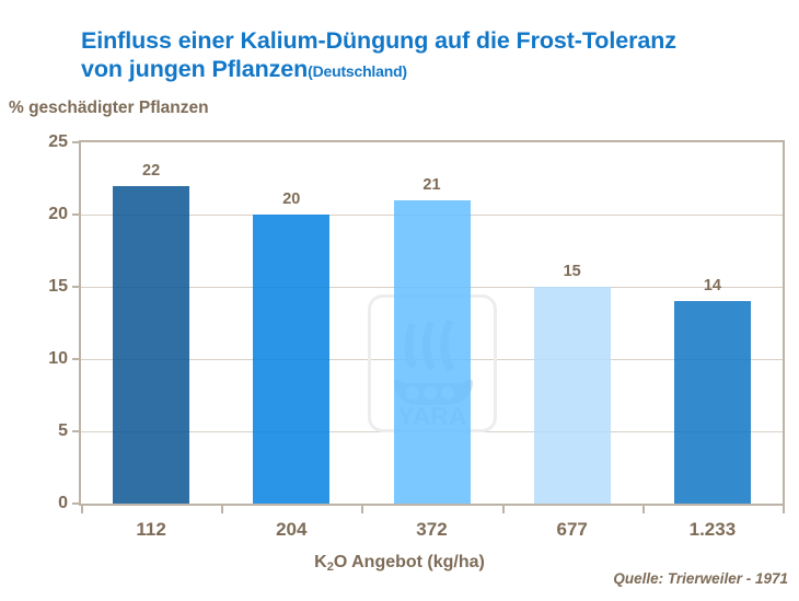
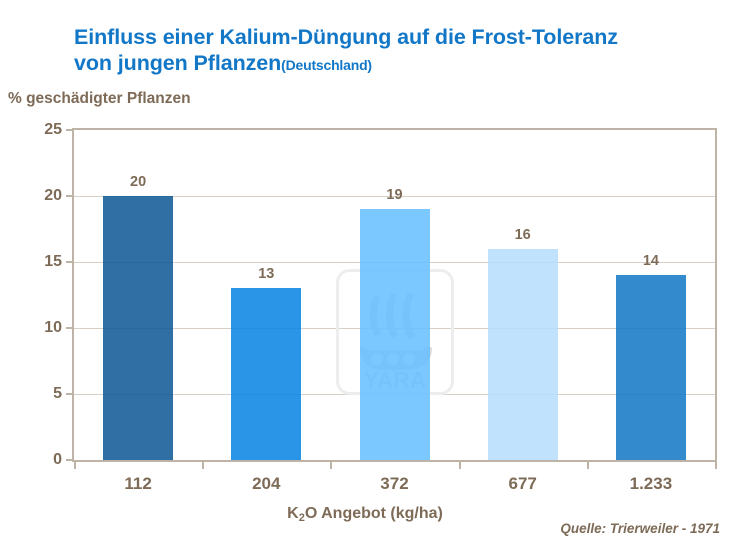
112: 22 -> 20
204: 20 -> 13
372: 21 -> 19
677: 15 -> 16
